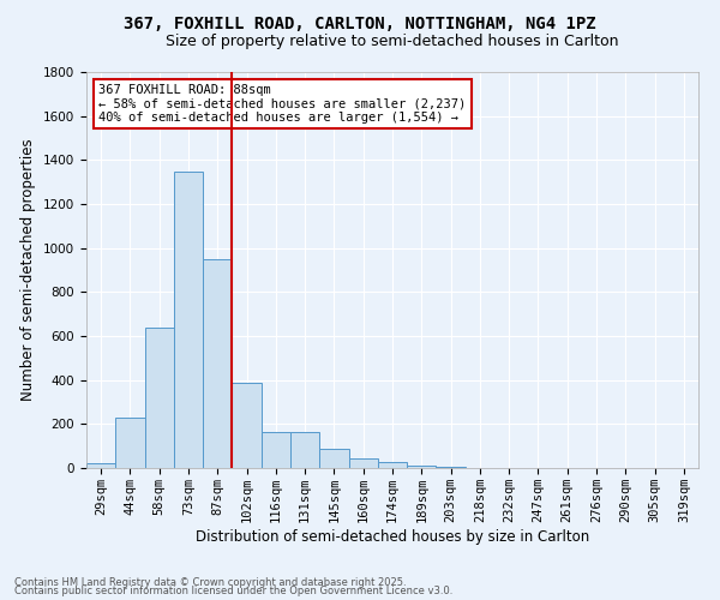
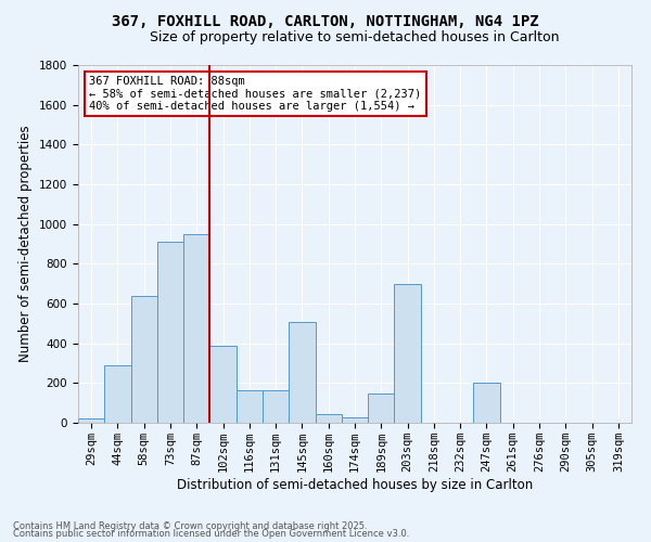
44sqm: 230 -> 290
73sqm: 1350 -> 910
145sqm: 80 -> 510
189sqm: 10 -> 150
203sqm: 0 -> 700
247sqm: 0 -> 200
